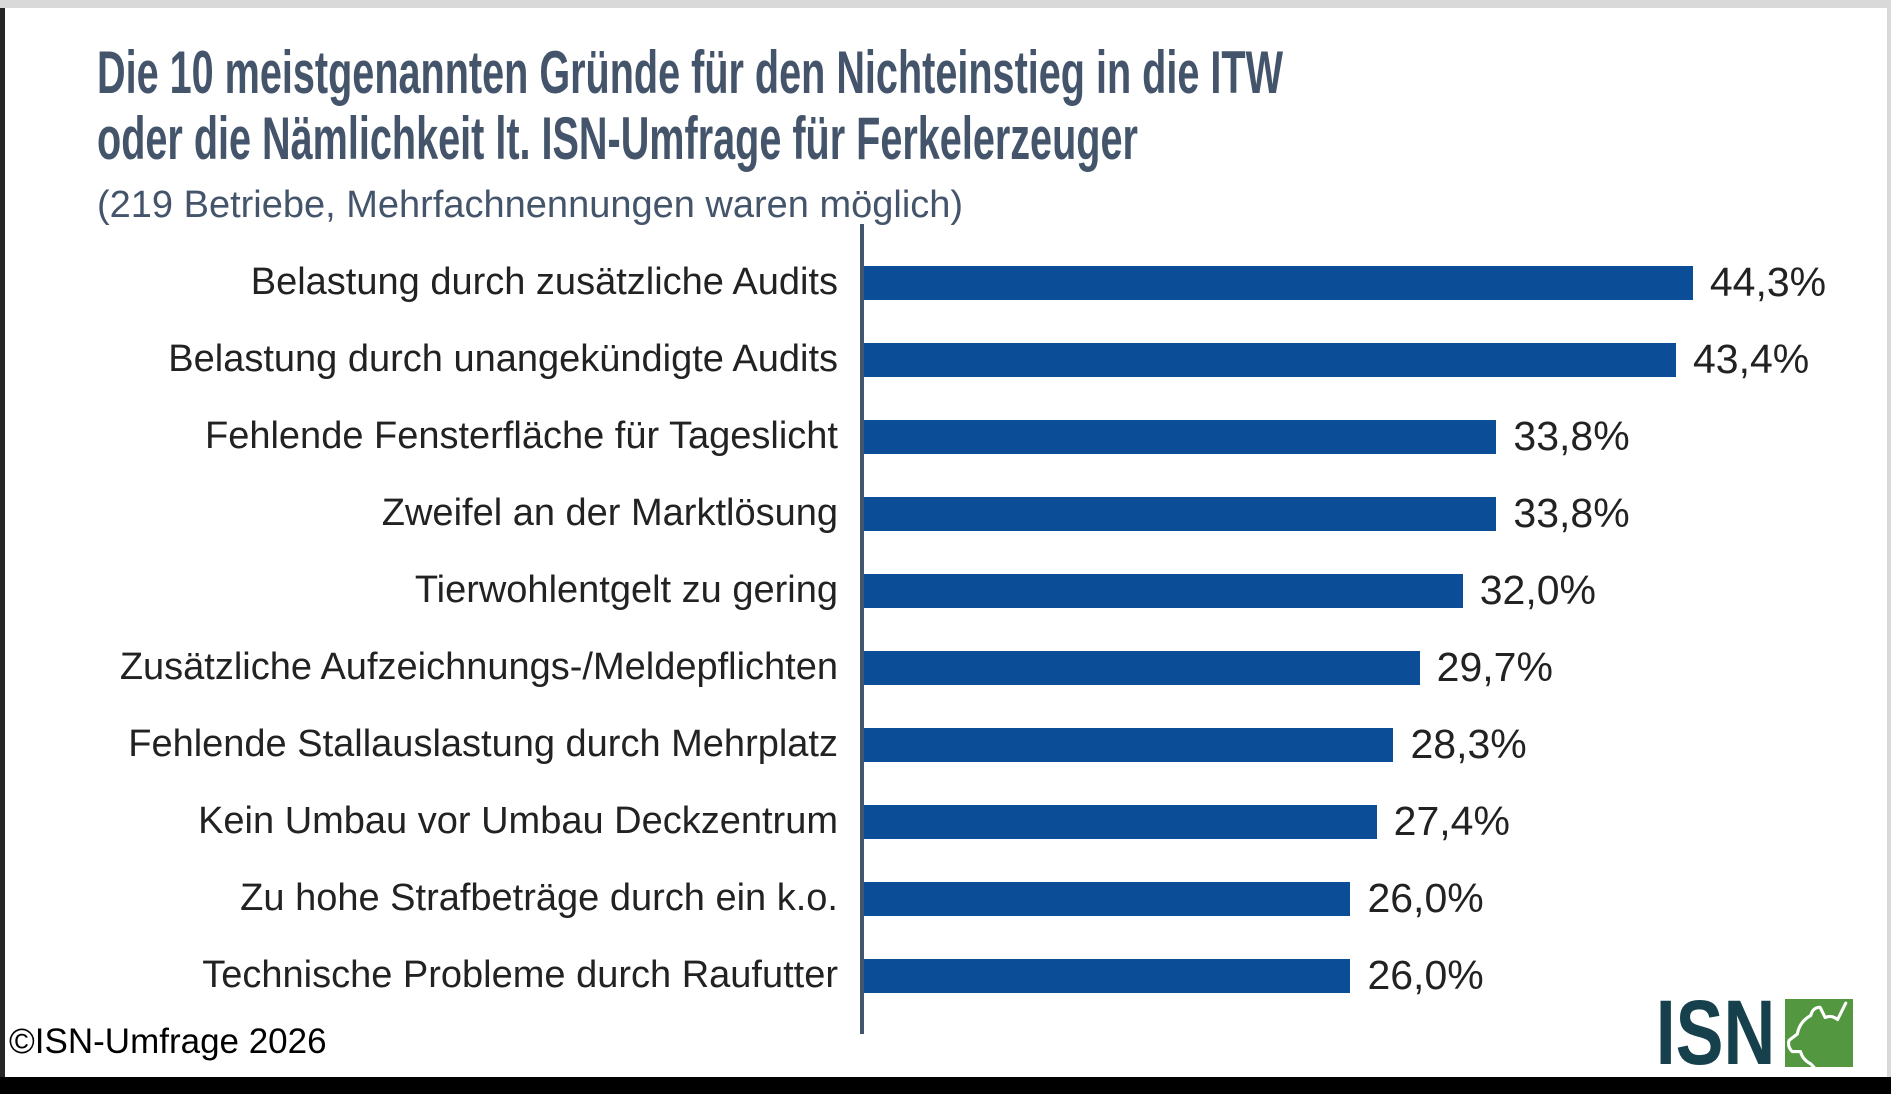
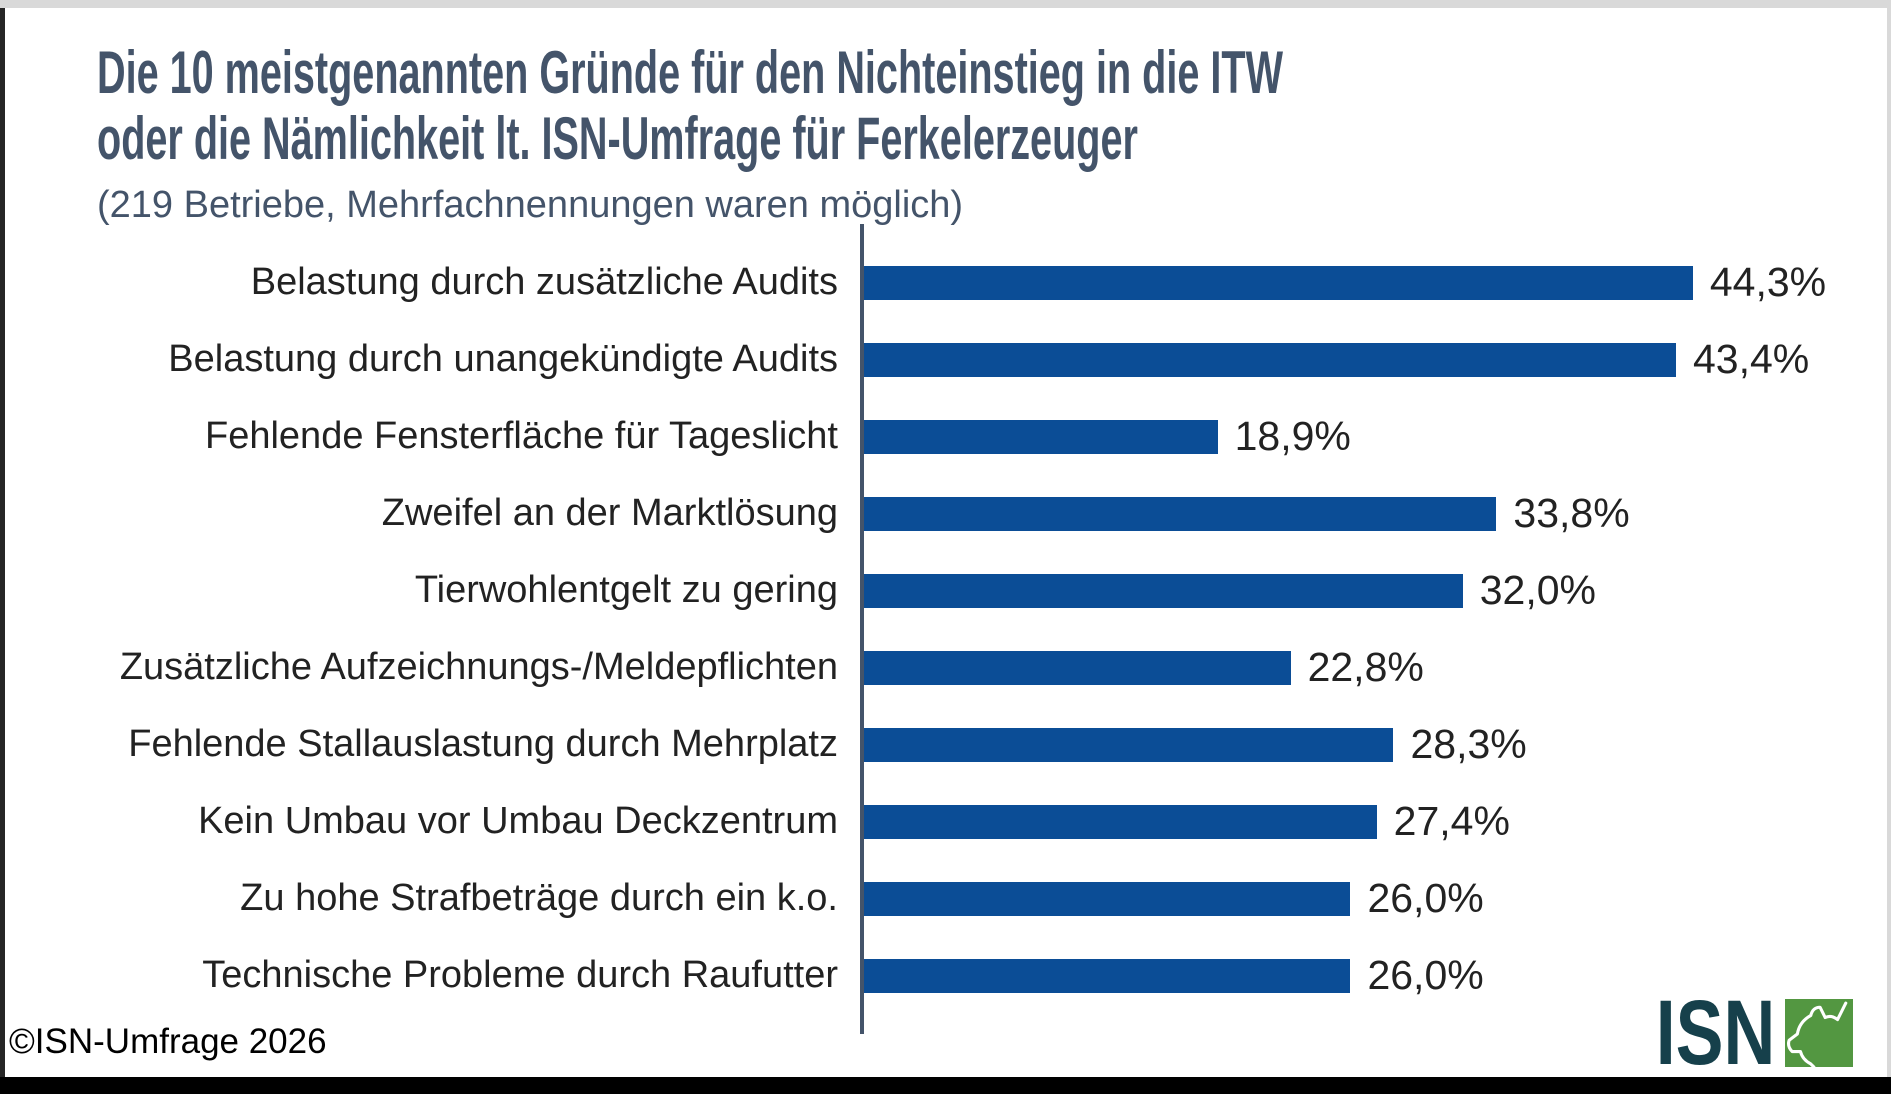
Fehlende Fensterfläche für Tageslicht: 33,8% -> 18,9%
Zusätzliche Aufzeichnungs-/Meldepflichten: 29,7% -> 22,8%
